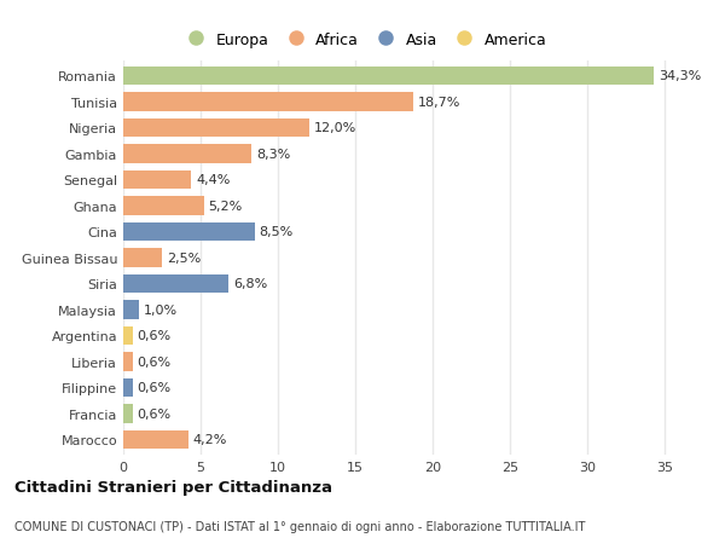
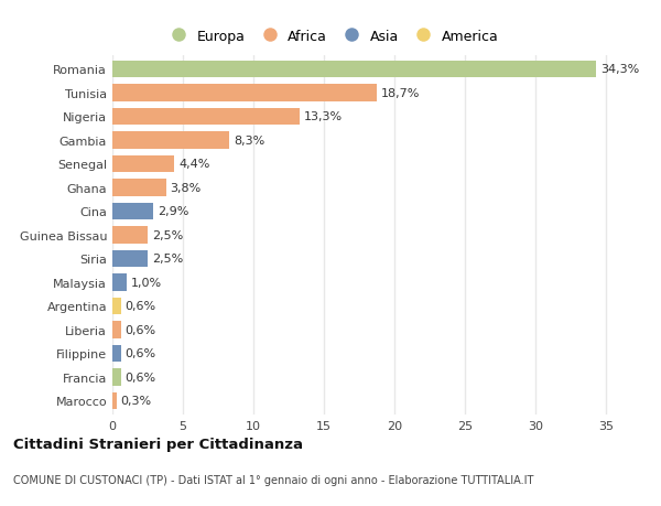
Nigeria: 12,0% -> 13,3%
Ghana: 5,2% -> 3,8%
Cina: 8,5% -> 2,9%
Siria: 6,8% -> 2,5%
Marocco: 4,2% -> 0,3%
